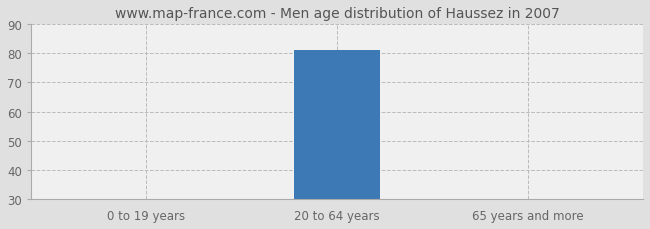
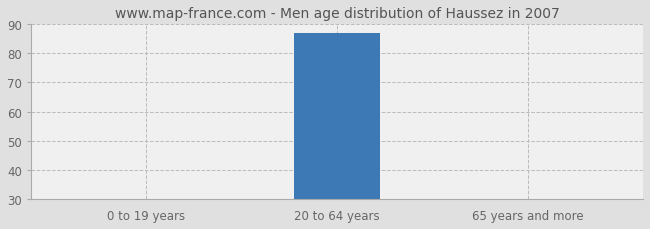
20 to 64 years: 81 -> 87
